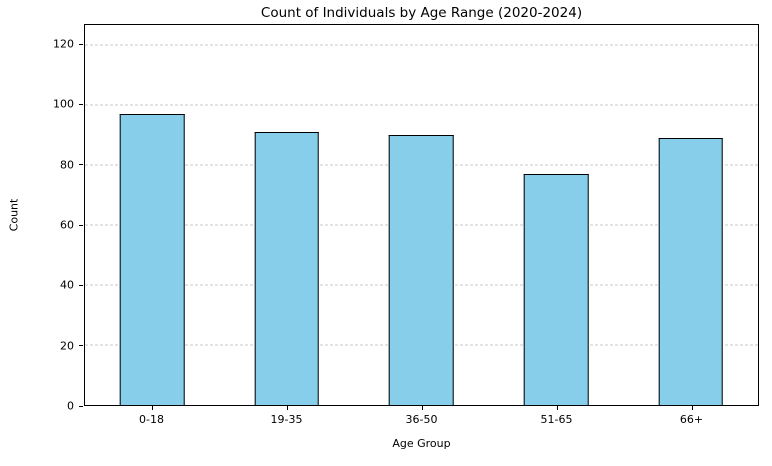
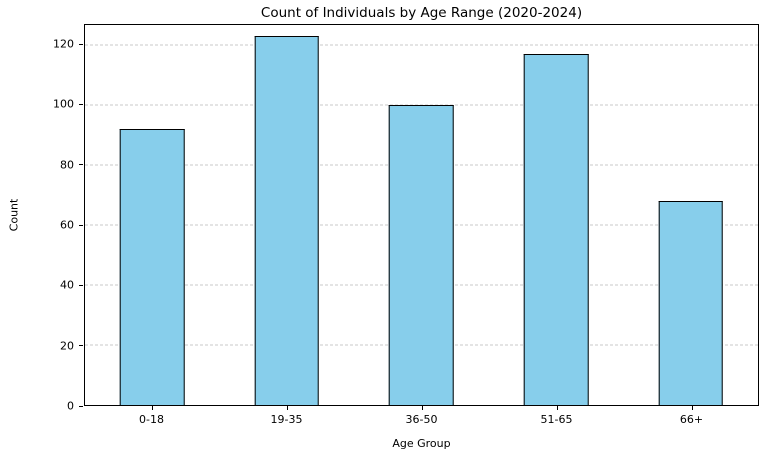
0-18: 97 -> 92
19-35: 91 -> 123
36-50: 90 -> 100
51-65: 77 -> 117
66+: 89 -> 68
